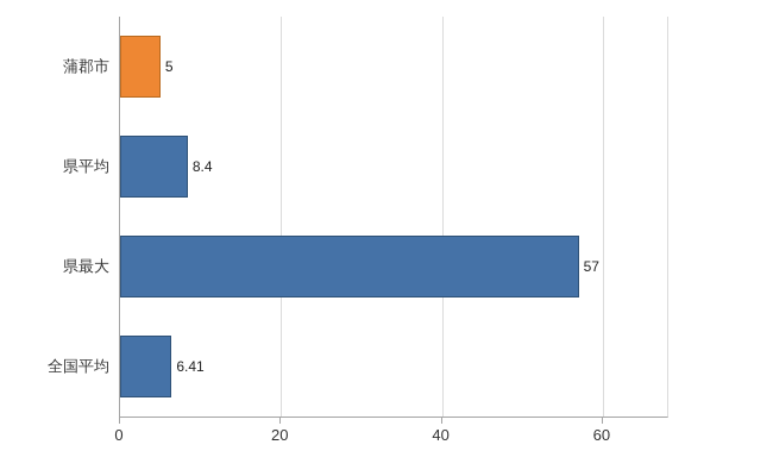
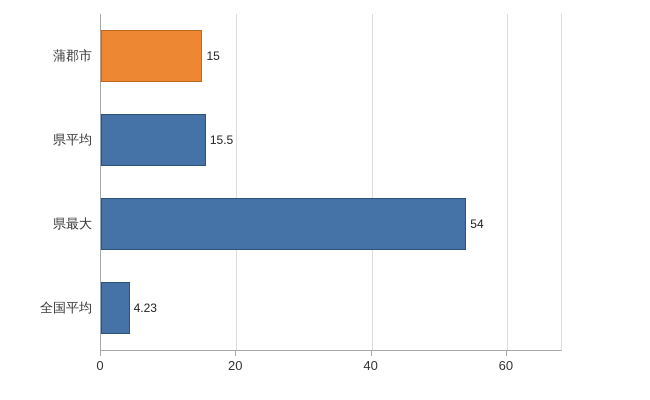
蒲郡市: 5 -> 15
県平均: 8.4 -> 15.5
県最大: 57 -> 54
全国平均: 6.41 -> 4.23
